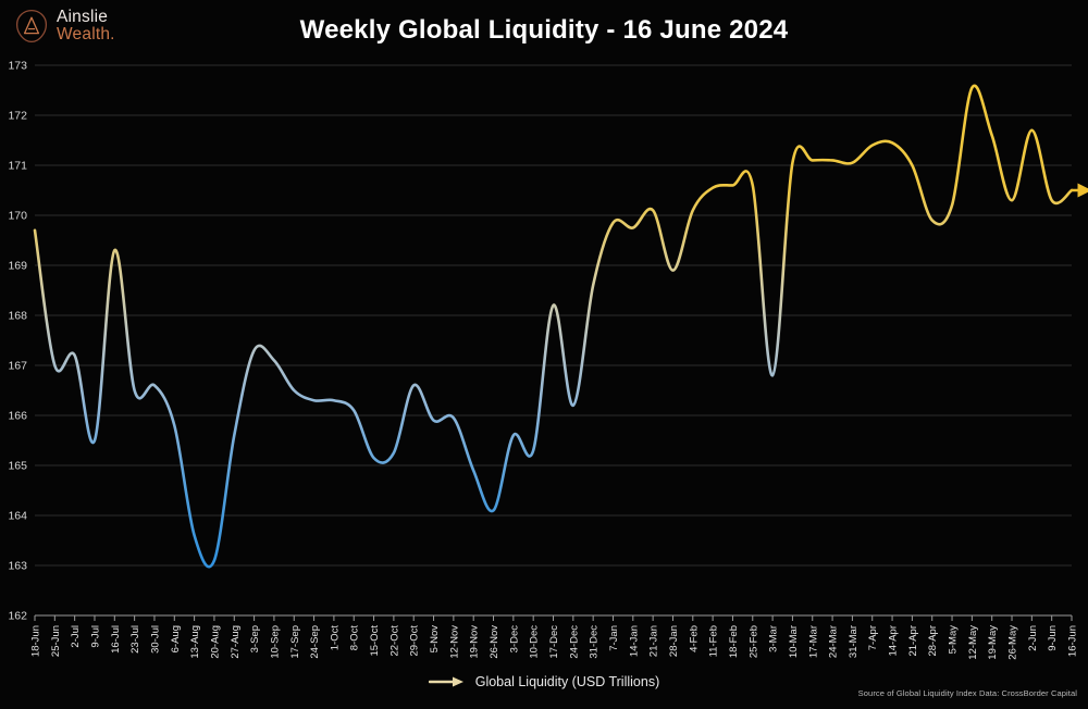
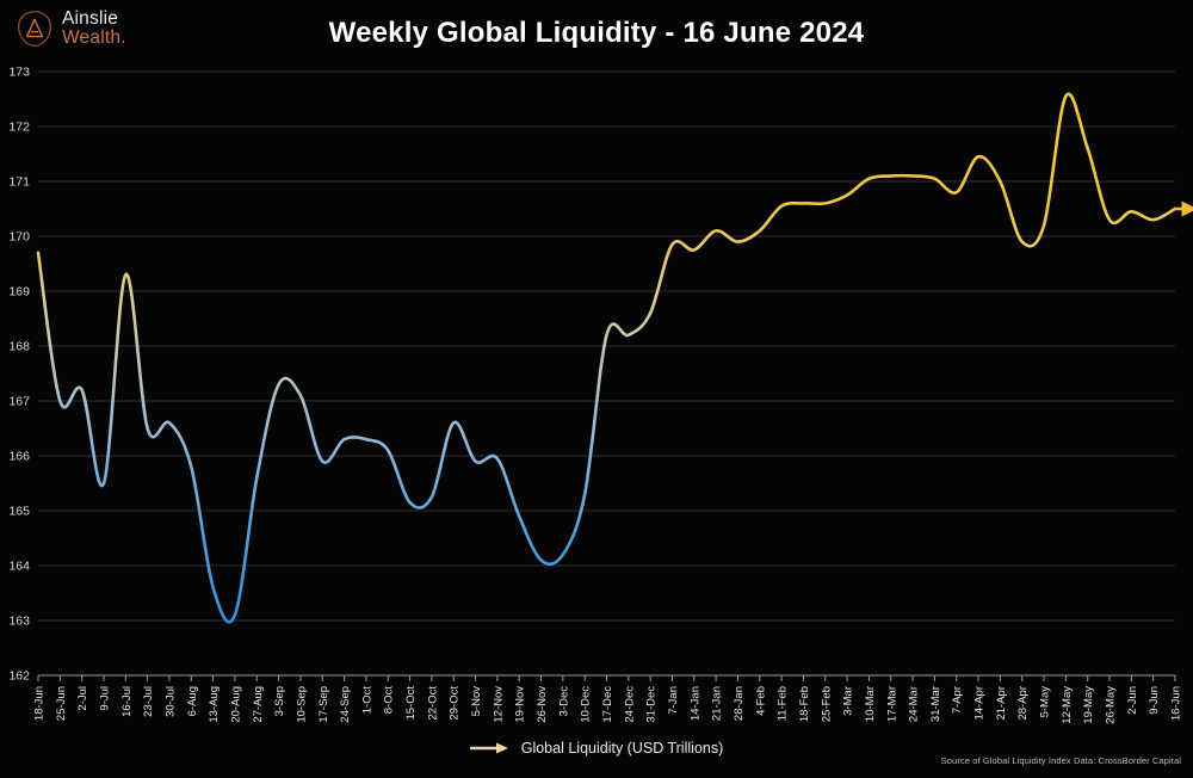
17-Sep: 166.5 -> 165.9
3-Dec: 165.6 -> 164.2
24-Dec: 166.2 -> 168.2
28-Jan: 168.9 -> 169.9
3-Mar: 166.8 -> 170.8
7-Apr: 171.4 -> 170.8
2-Jun: 171.7 -> 170.4
